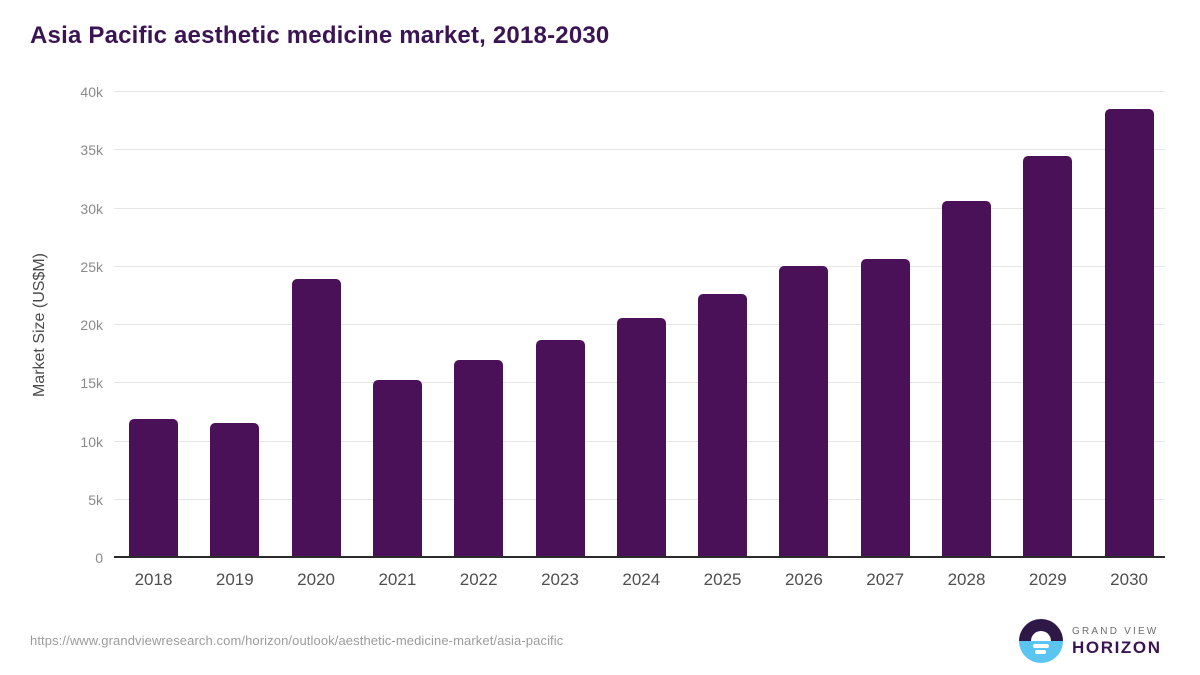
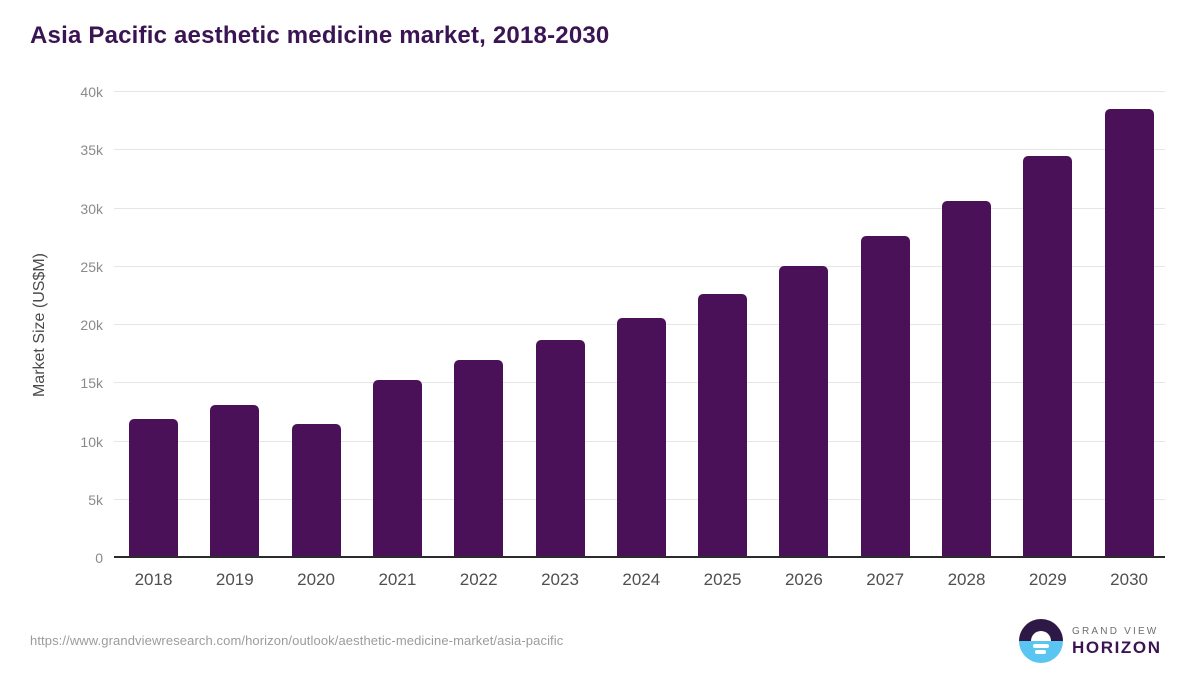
2019: 11.4k -> 13.0k
2020: 23.8k -> 11.3k
2027: 25.5k -> 27.5k
